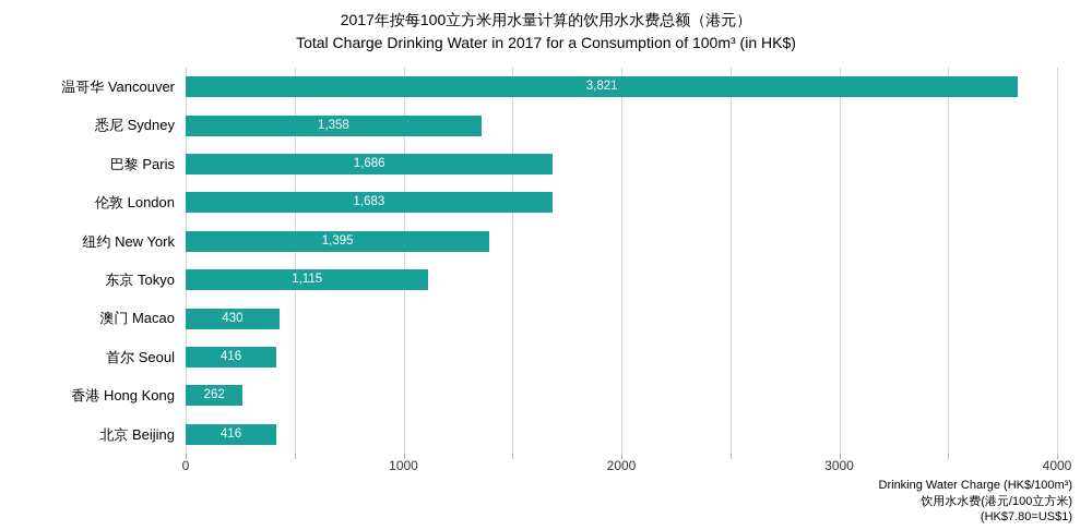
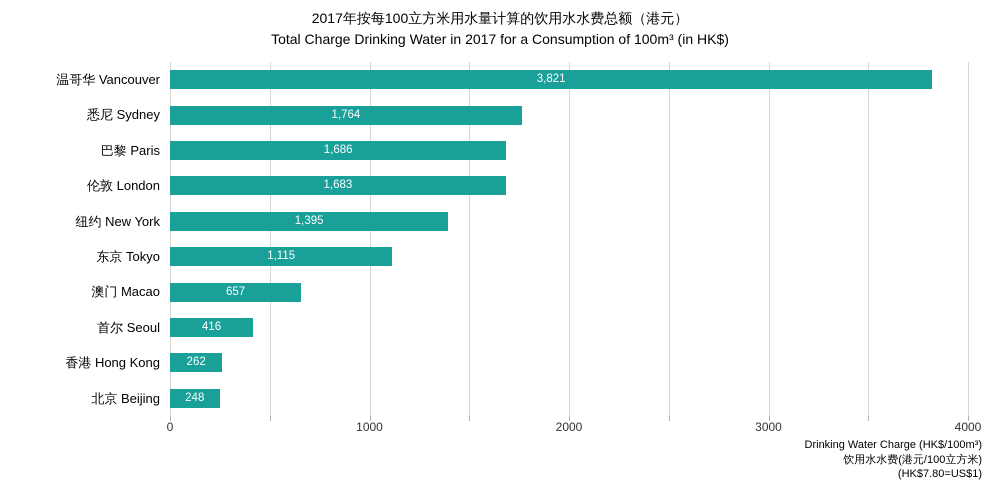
悉尼 Sydney: 1,358 -> 1,764
澳门 Macao: 430 -> 657
北京 Beijing: 416 -> 248
